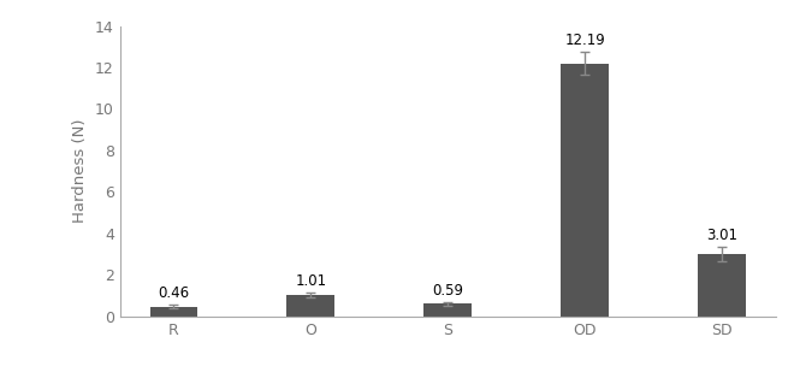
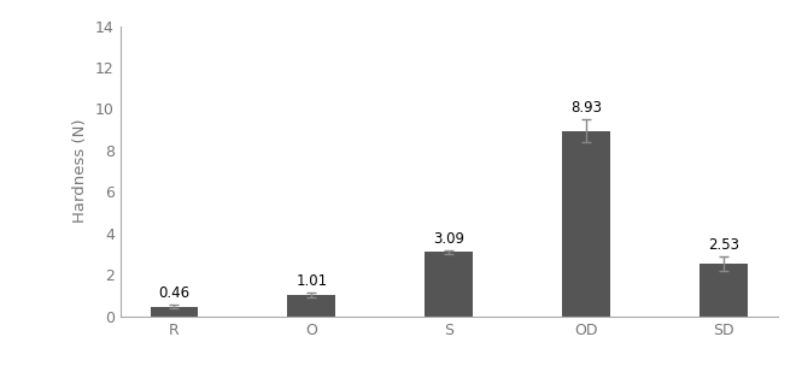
S: 0.59 -> 3.09
OD: 12.19 -> 8.93
SD: 3.01 -> 2.53
